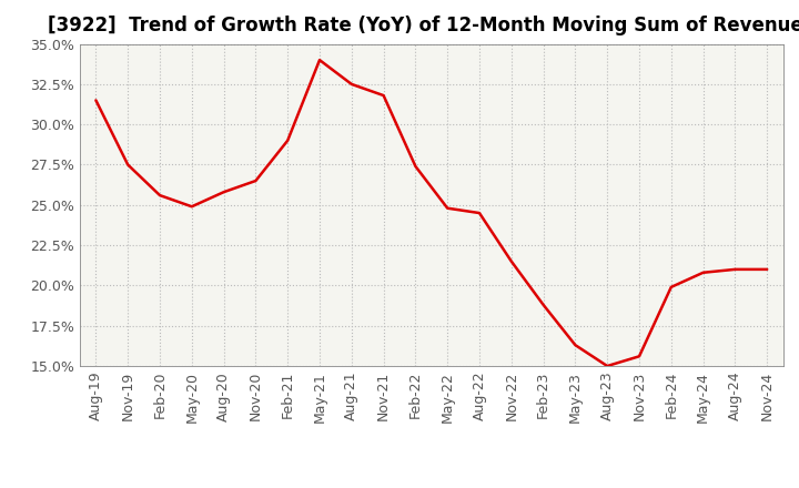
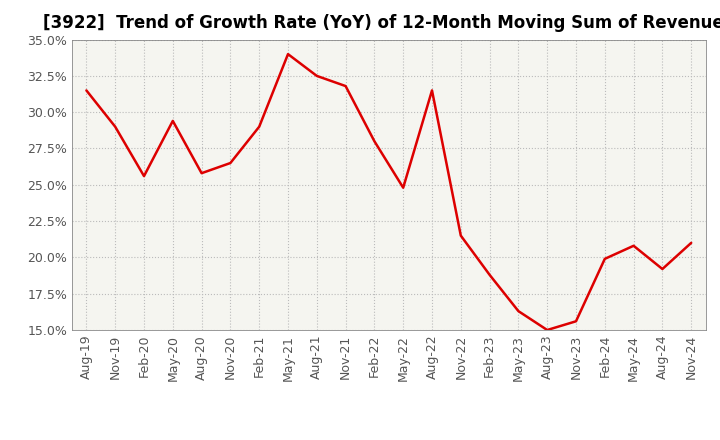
Nov-19: 27.5% -> 29.0%
May-20: 24.9% -> 29.4%
Feb-22: 27.4% -> 28.0%
Aug-22: 24.5% -> 31.5%
Aug-24: 21.0% -> 19.2%
